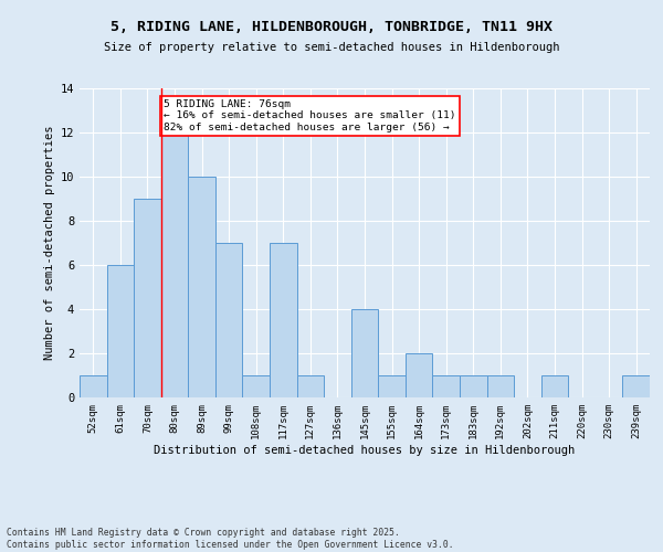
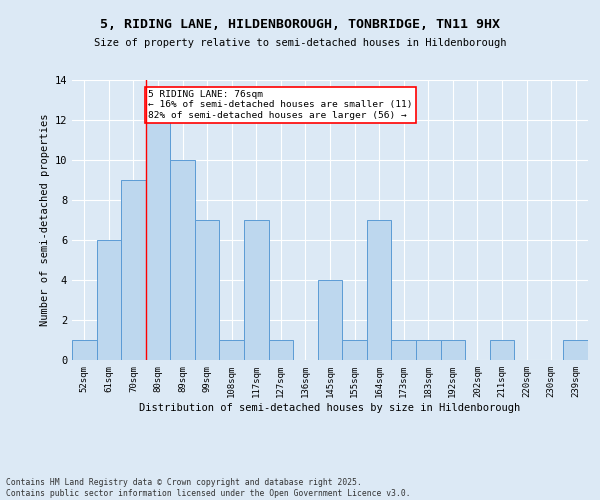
164sqm: 2 -> 7
